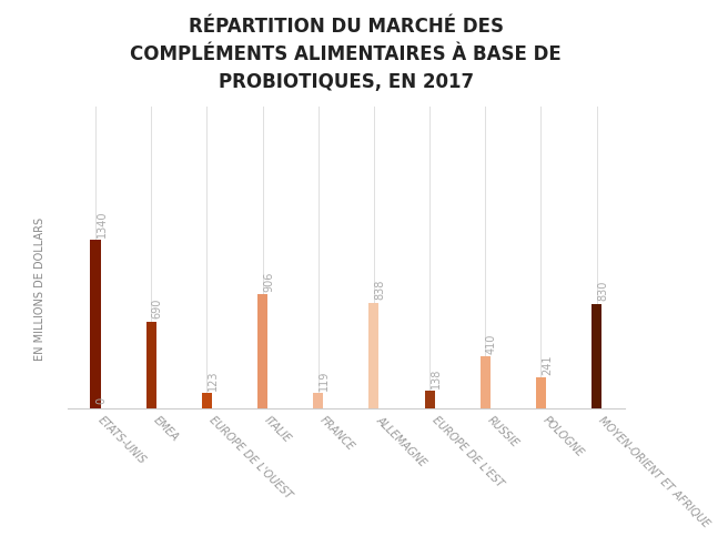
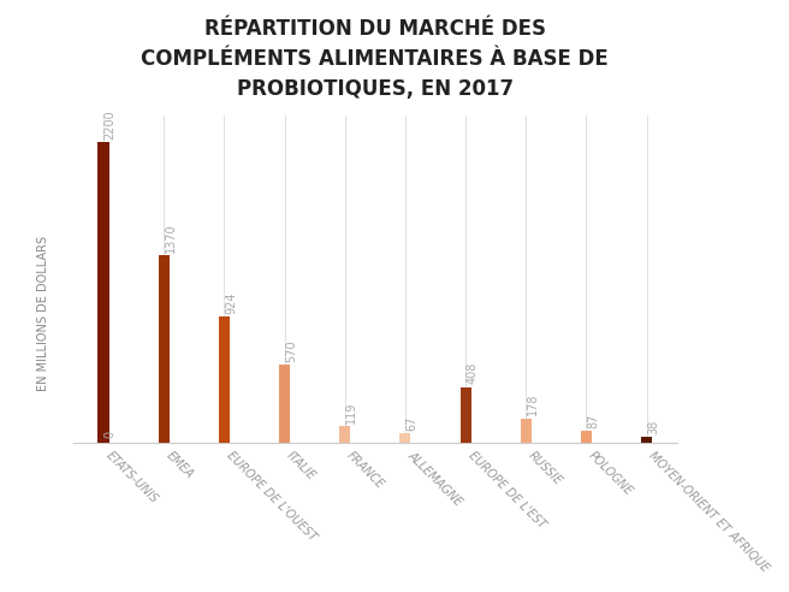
ETATS-UNIS: 1340 -> 2200
EMEA: 690 -> 1370
EUROPE DE L'OUEST: 123 -> 924
ITALIE: 906 -> 570
ALLEMAGNE: 838 -> 67
EUROPE DE L'EST: 138 -> 408
RUSSIE: 410 -> 178
POLOGNE: 241 -> 87
MOYEN-ORIENT ET AFRIQUE: 830 -> 38
